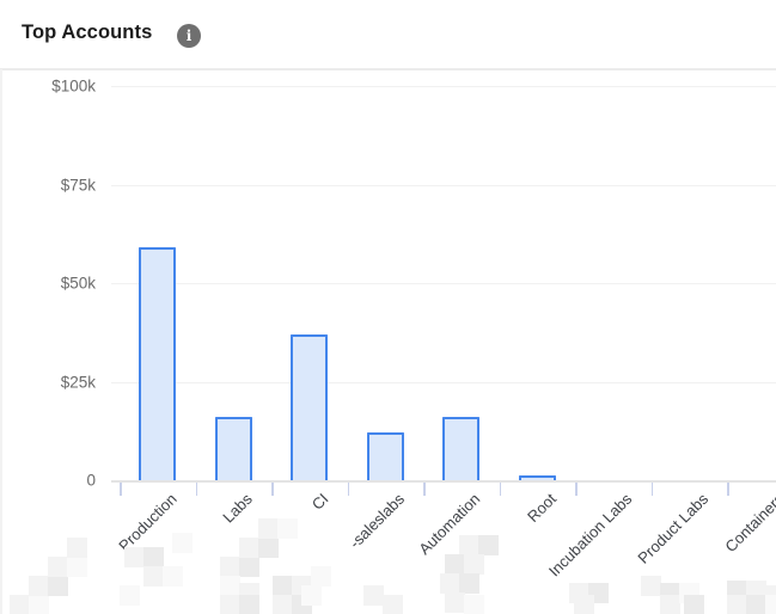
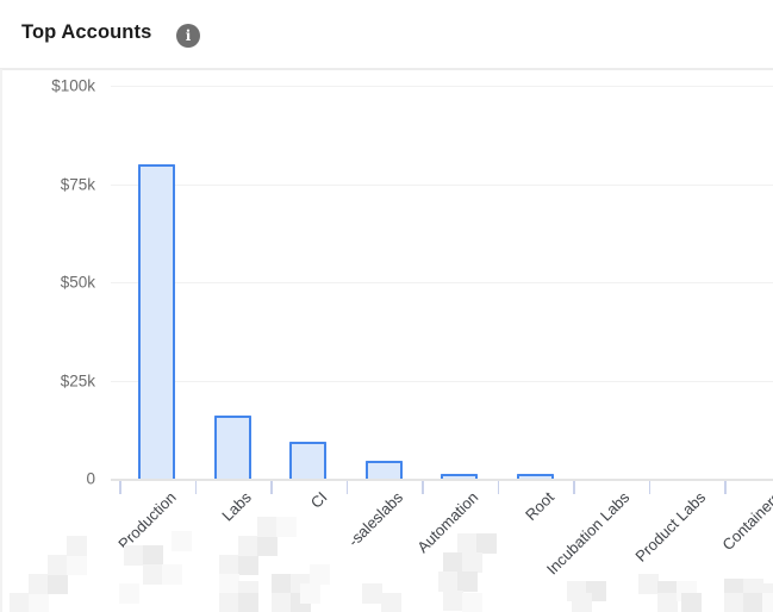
Production: $59k -> $80k
CI: $37k -> $10k
-saleslabs: $12k -> $4k
Automation: $16k -> $1k
